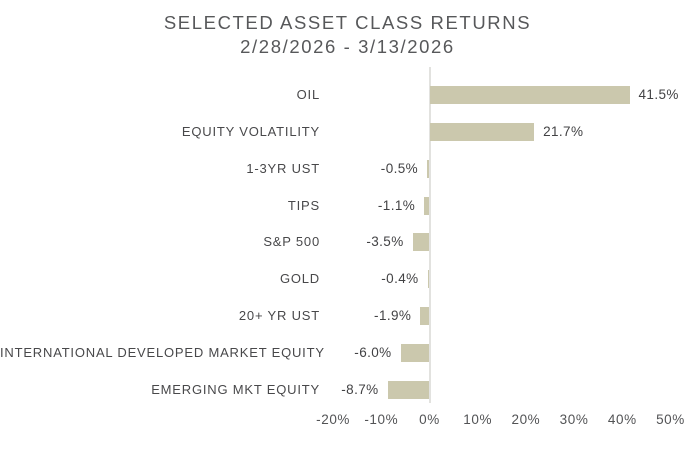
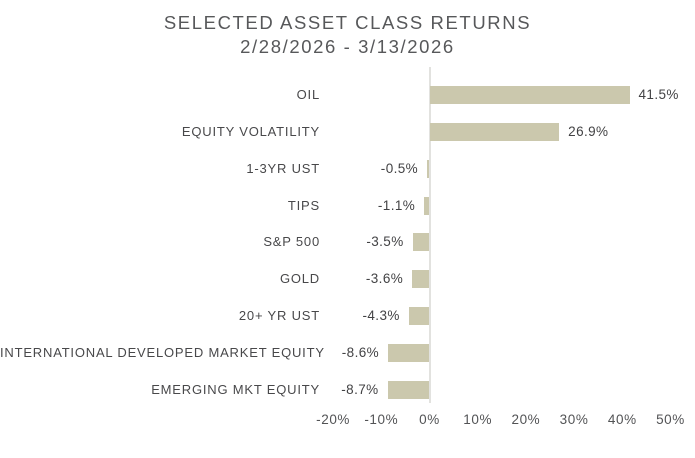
EQUITY VOLATILITY: 21.7% -> 26.9%
GOLD: -0.4% -> -3.6%
20+ YR UST: -1.9% -> -4.3%
INTERNATIONAL DEVELOPED MARKET EQUITY: -6.0% -> -8.6%
